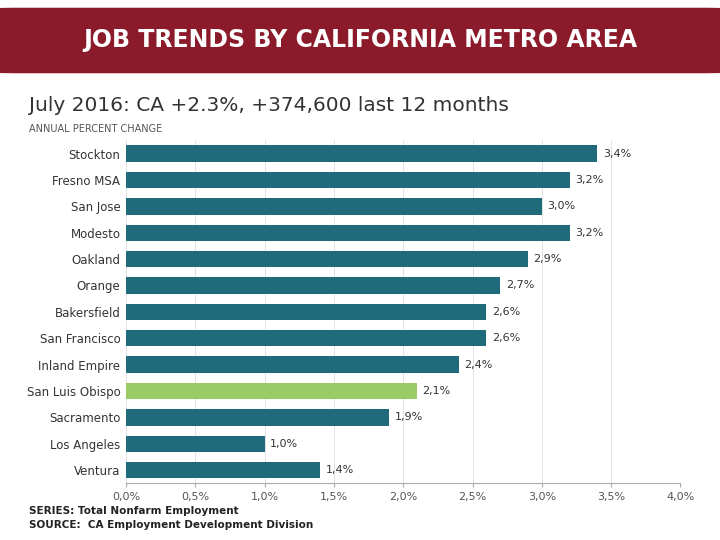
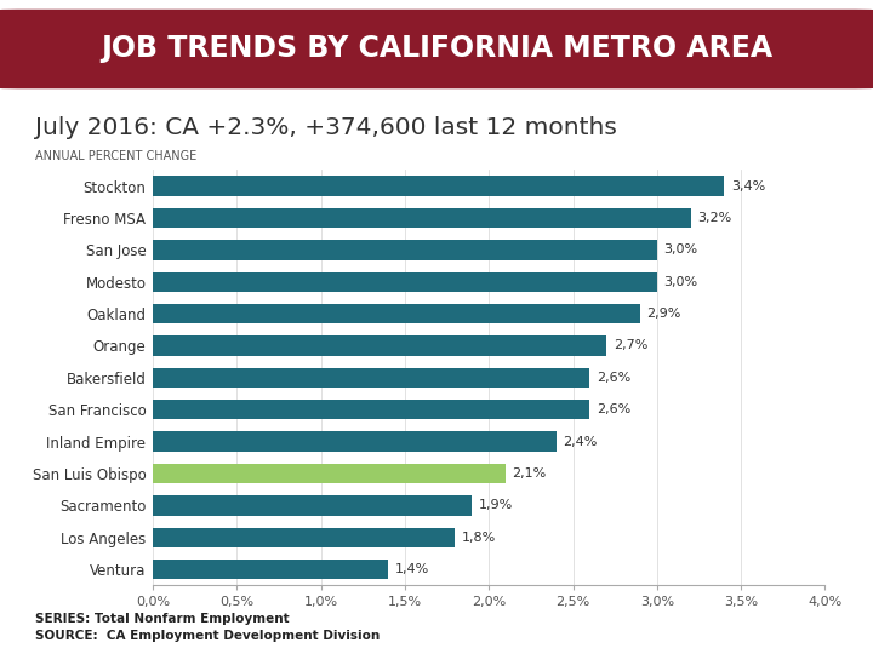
Modesto: 3,2% -> 3,0%
Los Angeles: 1,0% -> 1,8%
